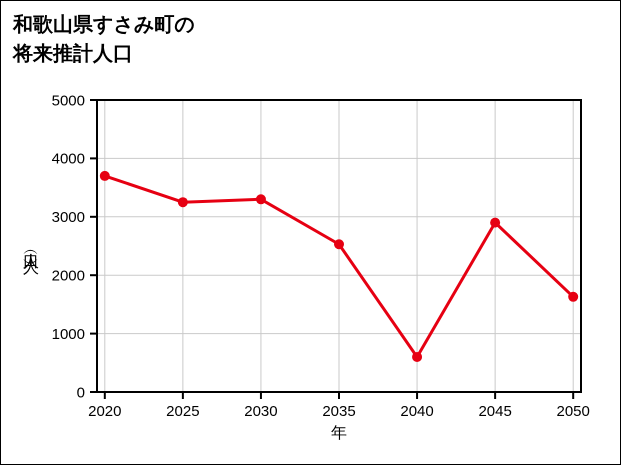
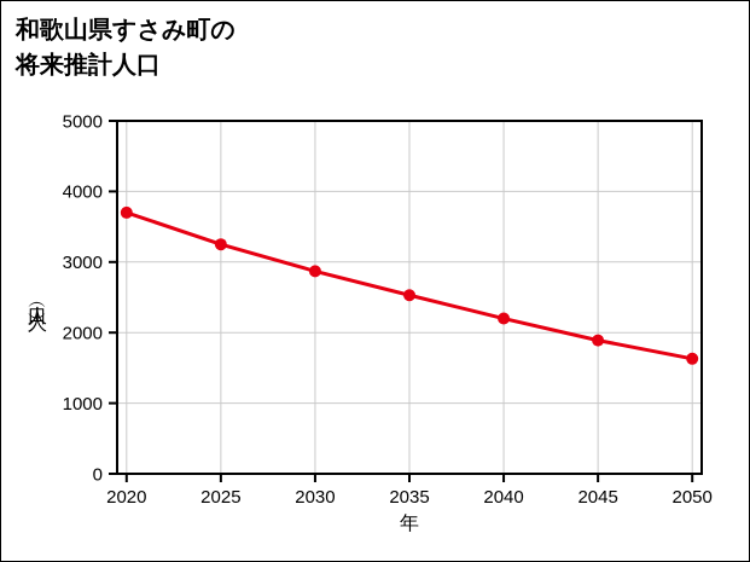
2030: 3300 -> 2900
2040: 600 -> 2200
2045: 2900 -> 1900
